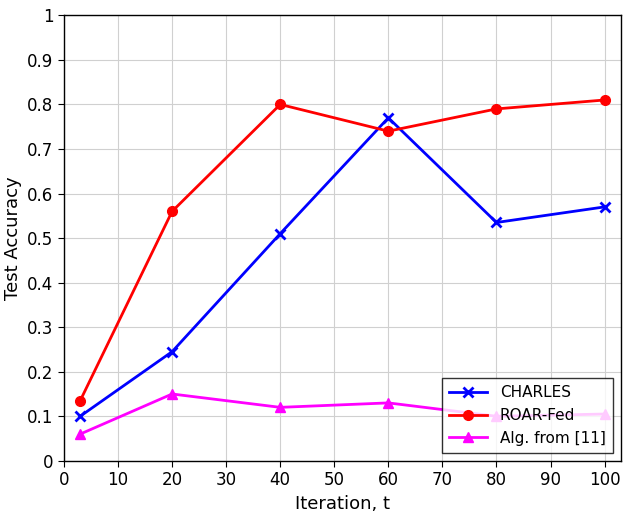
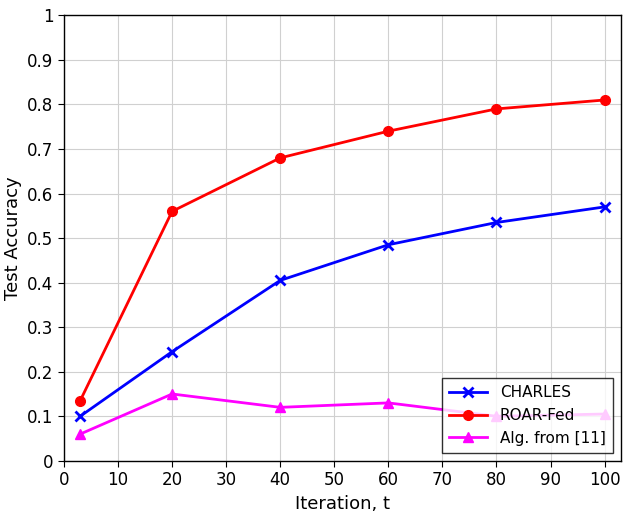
CHARLES/40: 0.510 -> 0.405
ROAR-Fed/40: 0.800 -> 0.680
CHARLES/60: 0.770 -> 0.485
